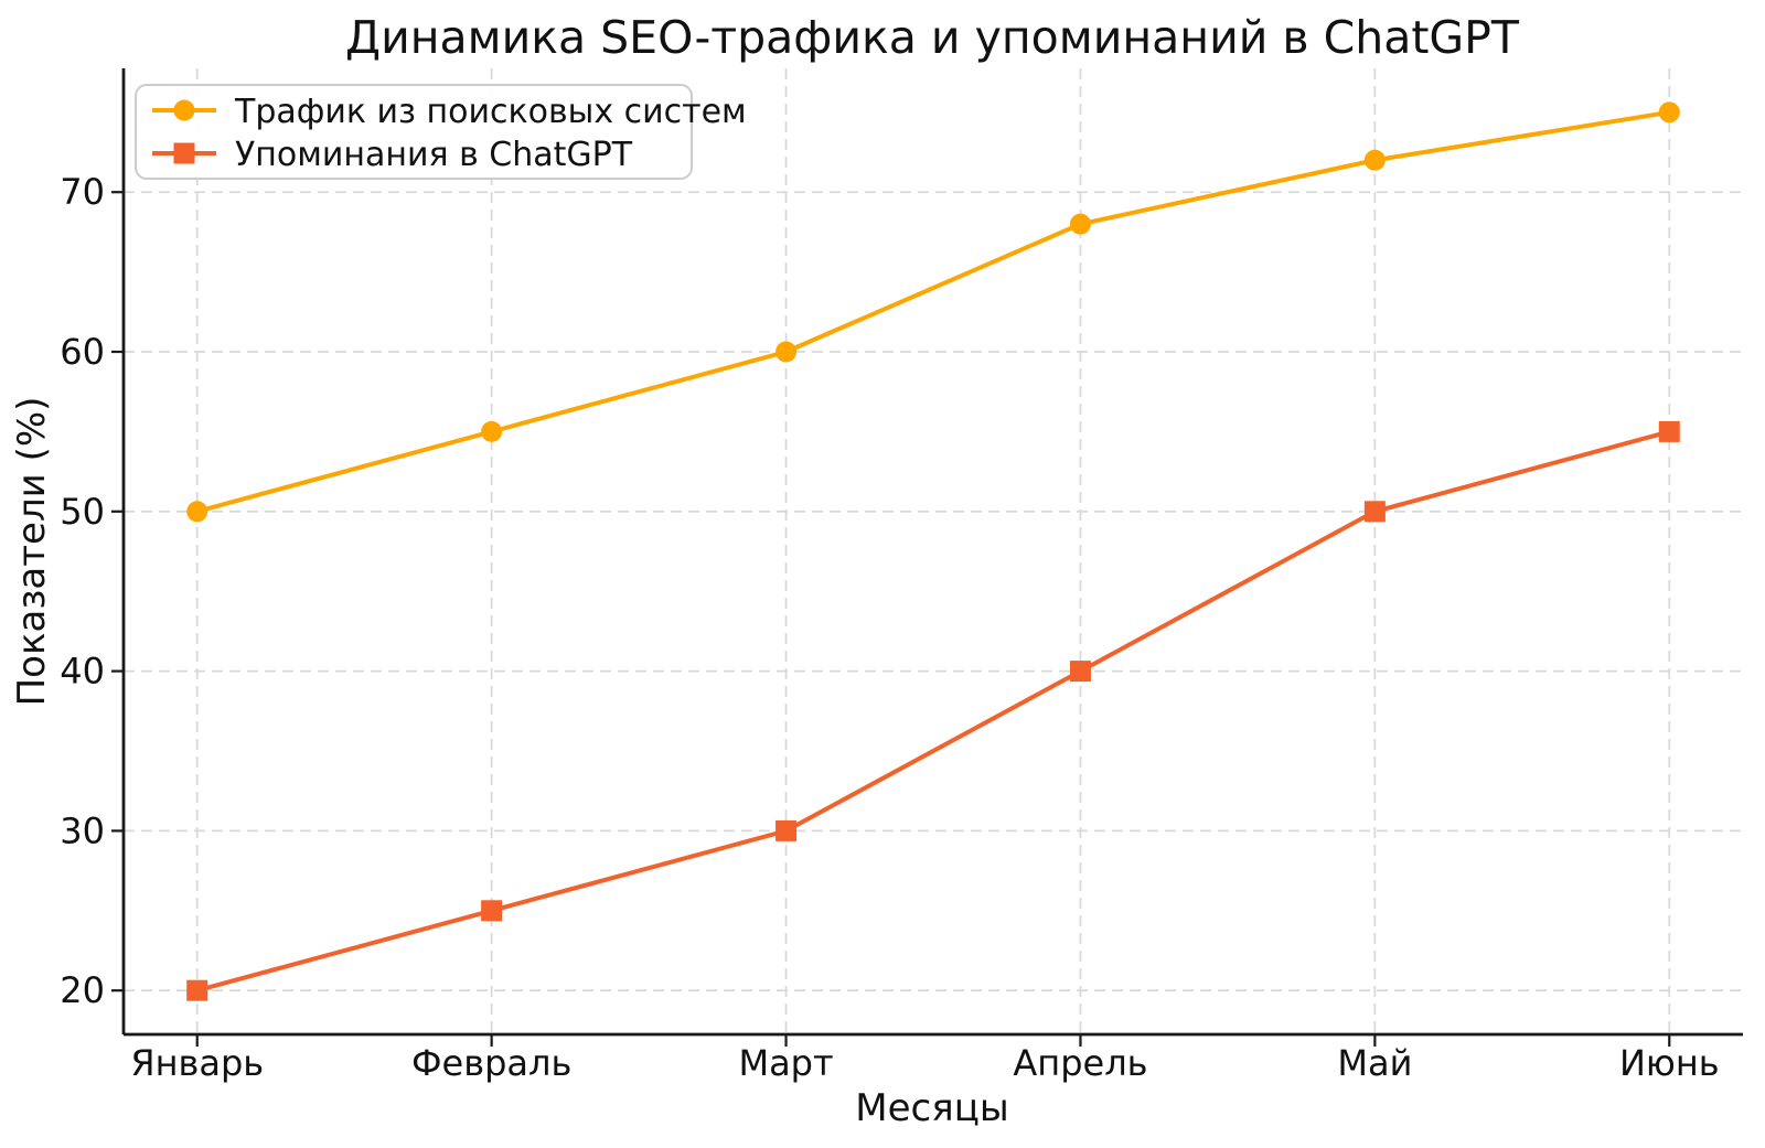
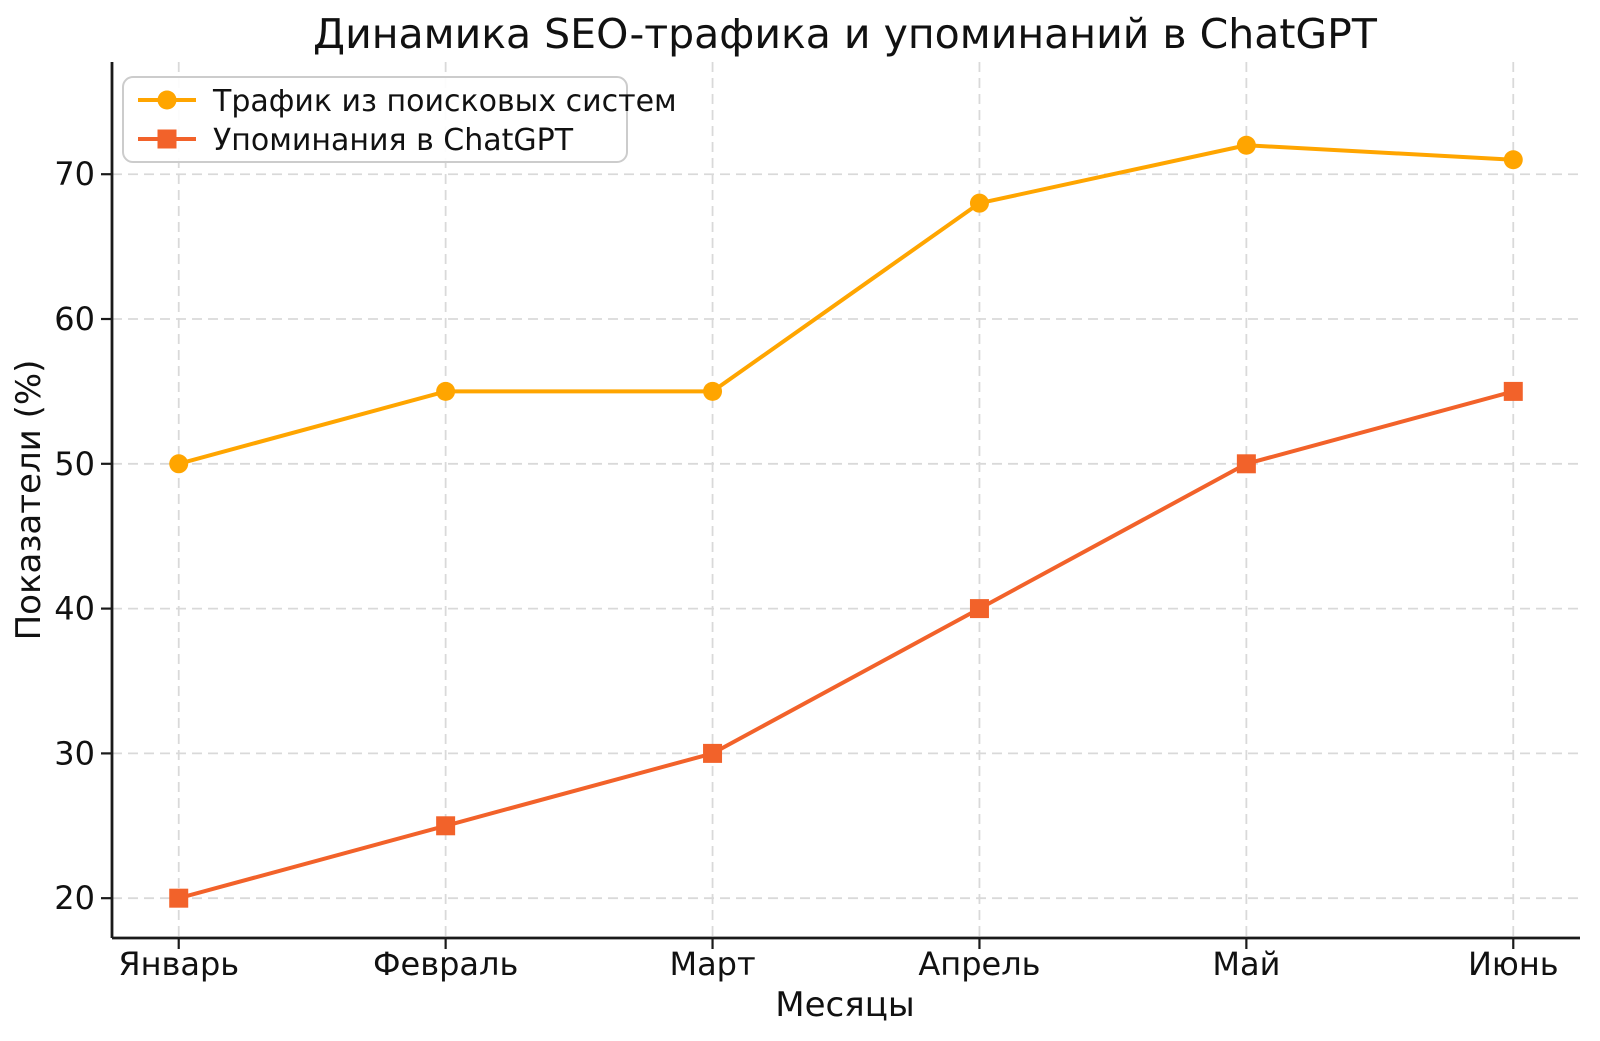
Трафик из поисковых систем/Март: 60 -> 55
Трафик из поисковых систем/Июнь: 75 -> 71
